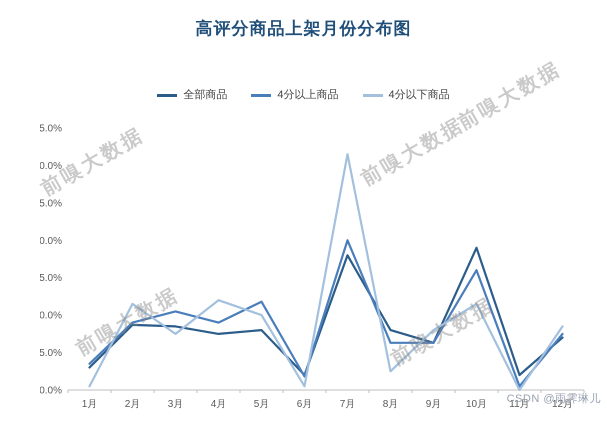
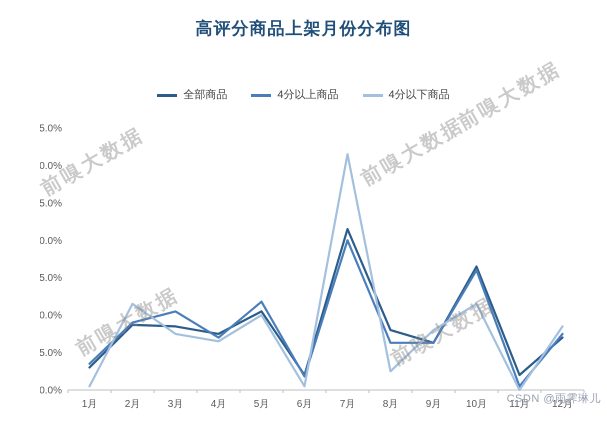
4分以上商品/4月: 9% -> 7%
4分以下商品/4月: 12% -> 6%
全部商品/5月: 8% -> 10%
全部商品/7月: 18% -> 22%
全部商品/10月: 19% -> 16%
